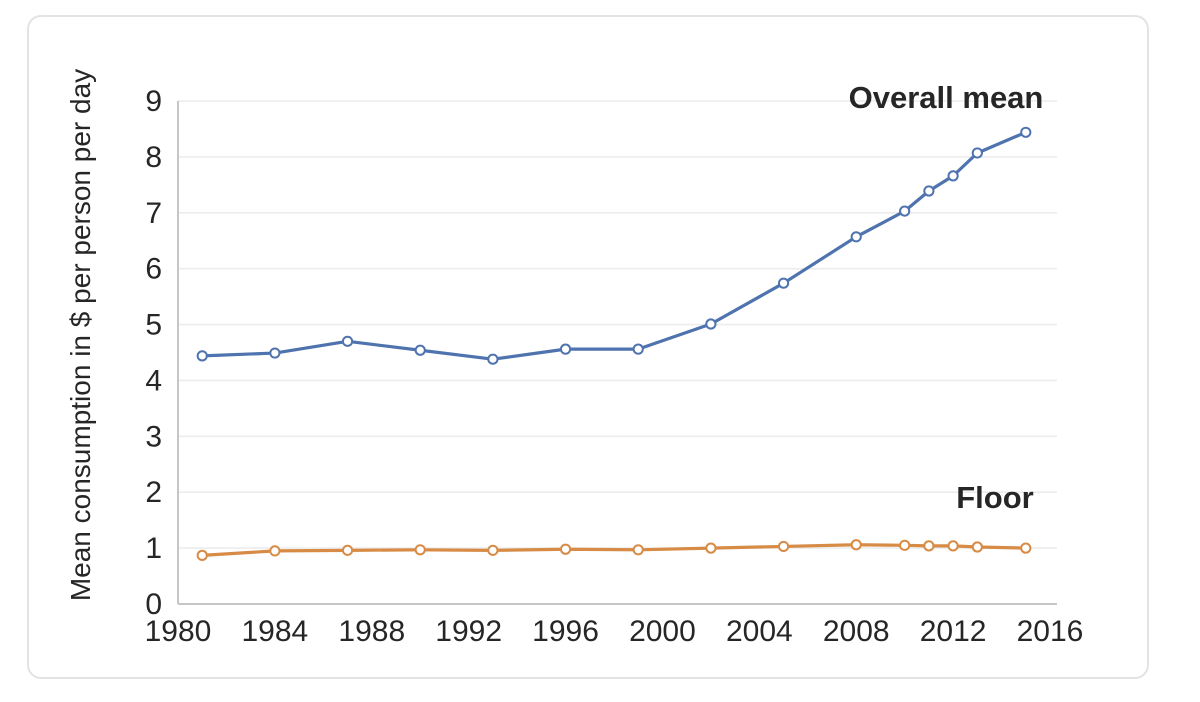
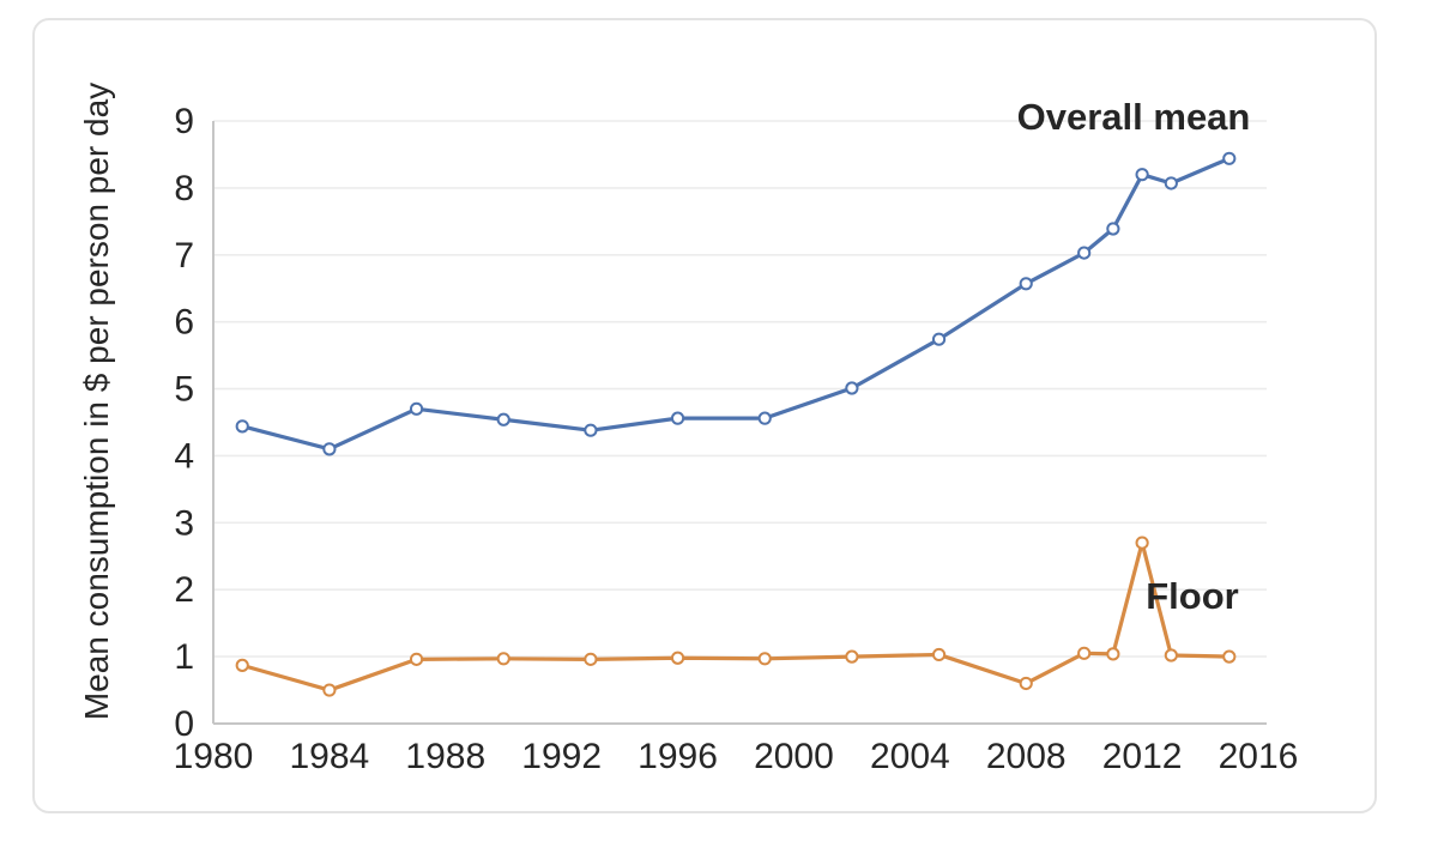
Overall mean/1984: 4.5 -> 4.1
Floor/1984: 0.9 -> 0.5
Floor/2008: 1.1 -> 0.6
Overall mean/2012: 7.7 -> 8.2
Floor/2012: 1.0 -> 2.7
